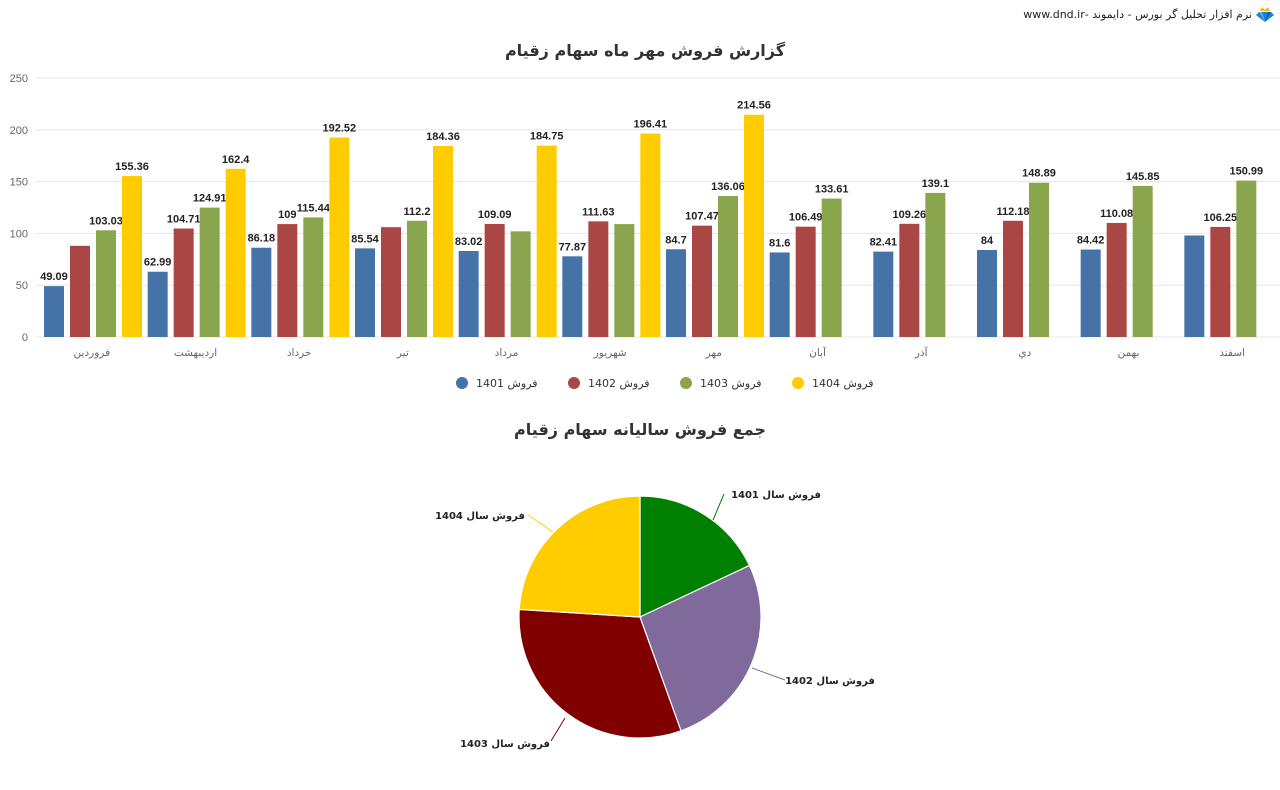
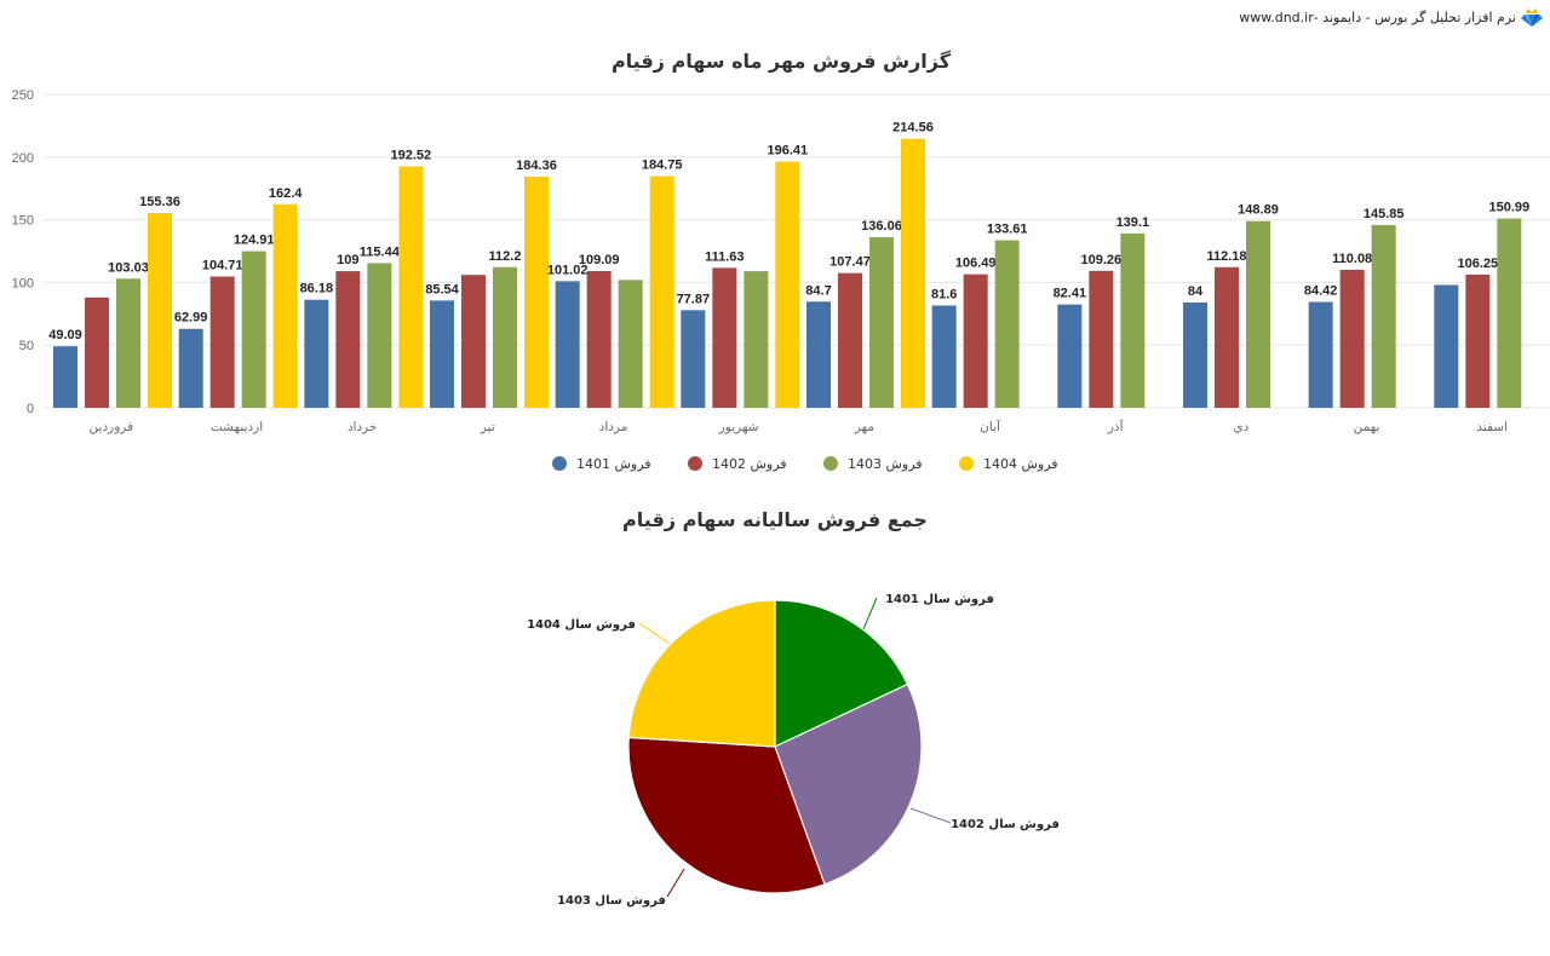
گزارش فروش مهر ماه سهام زقیام/فروش 1401/مرداد: 83.02 -> 101.02
